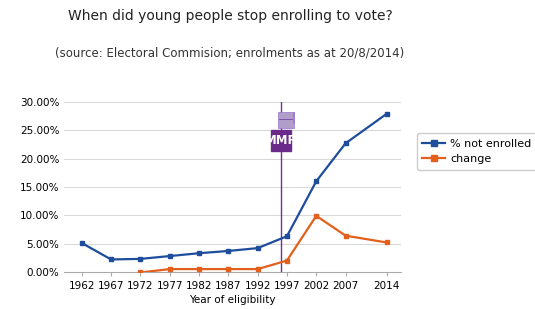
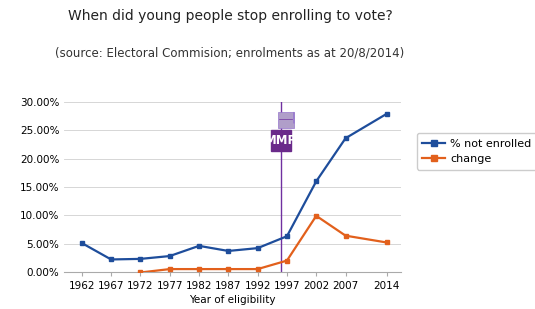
% not enrolled/1982: 3.3% -> 4.6%
% not enrolled/2007: 22.7% -> 23.6%
